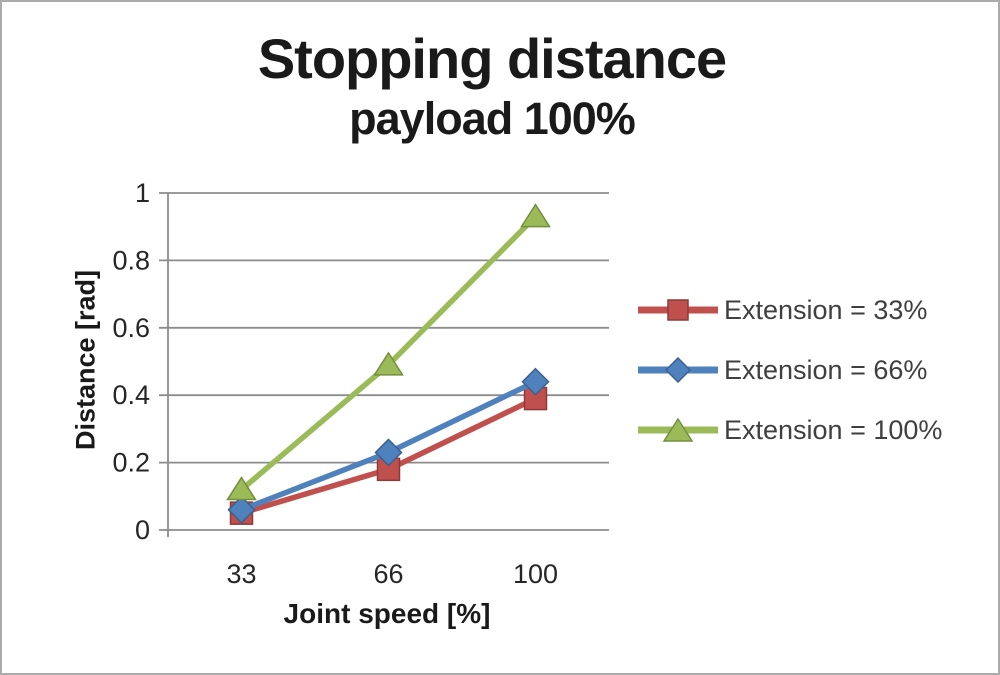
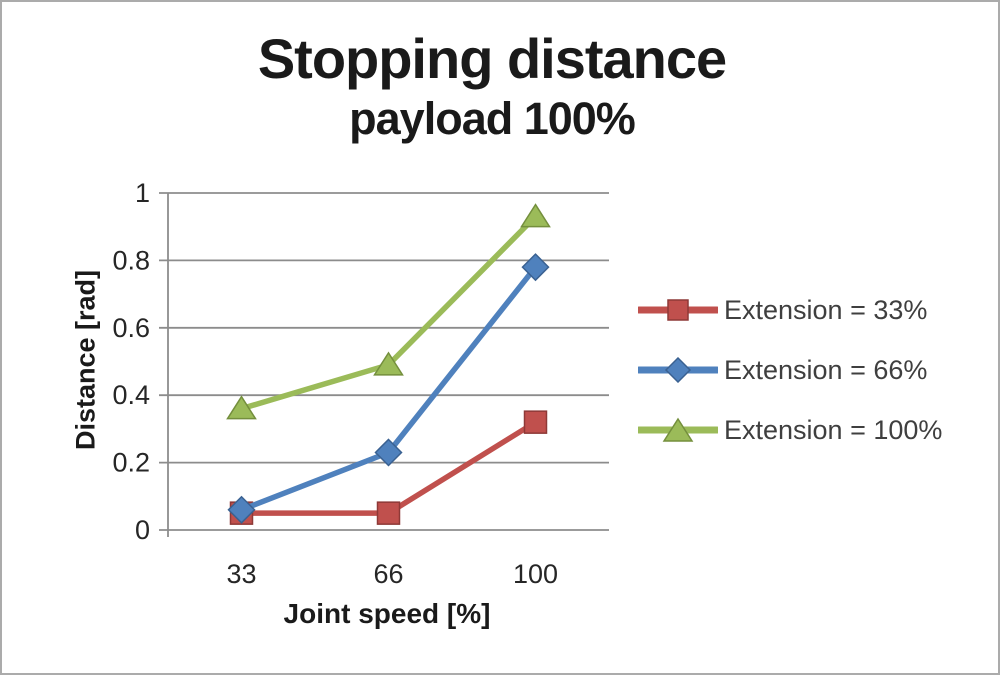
Extension = 100%/33: 0.12 -> 0.36
Extension = 33%/66: 0.18 -> 0.05
Extension = 33%/100: 0.39 -> 0.32
Extension = 66%/100: 0.44 -> 0.78
